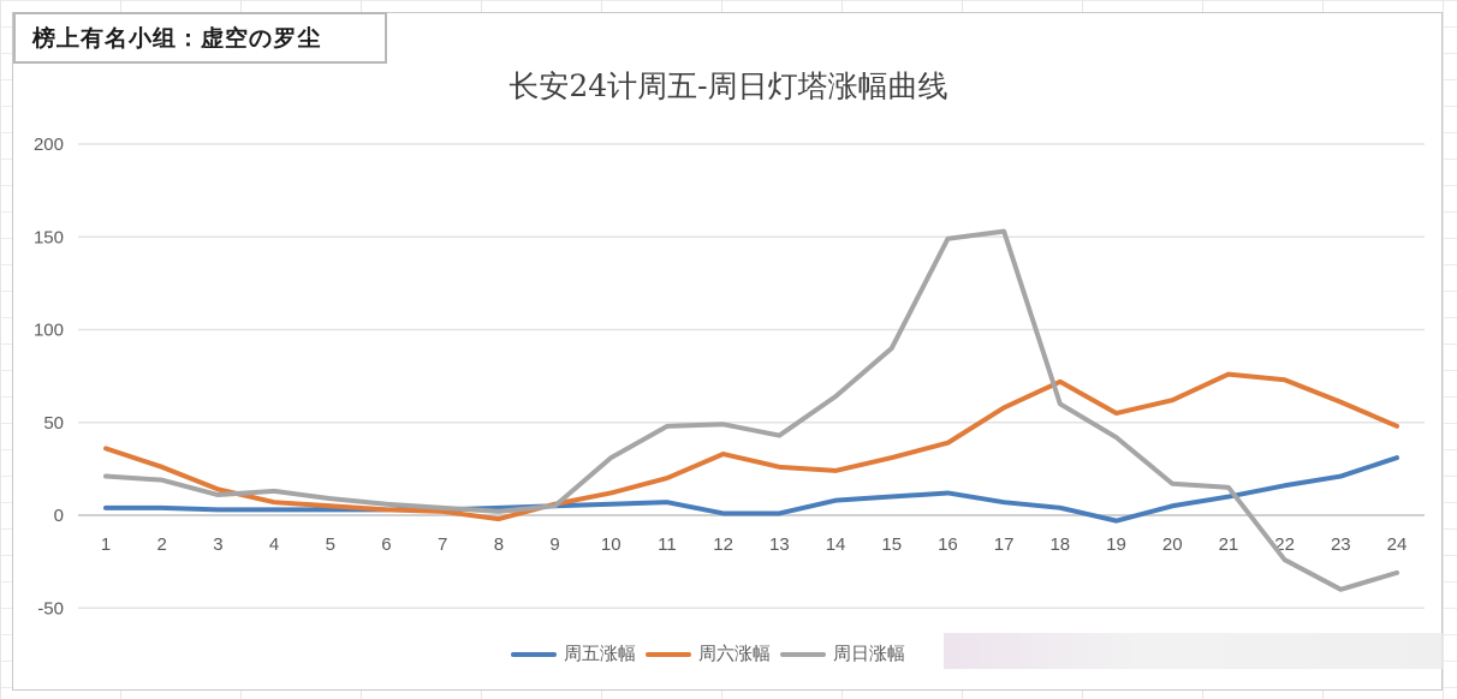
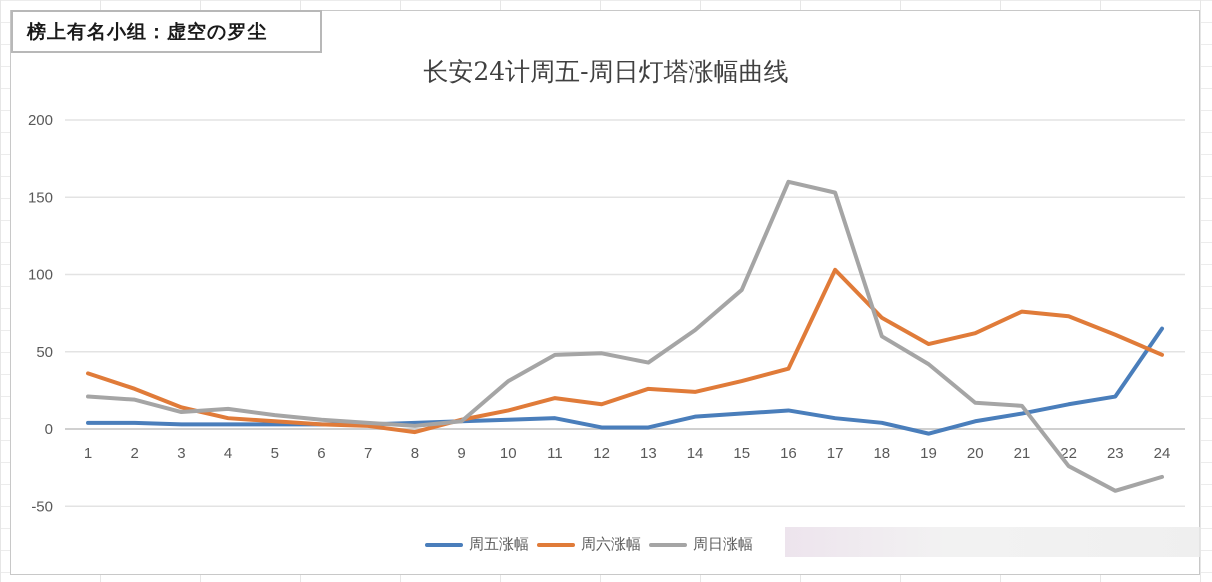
周六涨幅/12: 33 -> 16
周日涨幅/16: 149 -> 160
周六涨幅/17: 58 -> 103
周五涨幅/24: 31 -> 65
